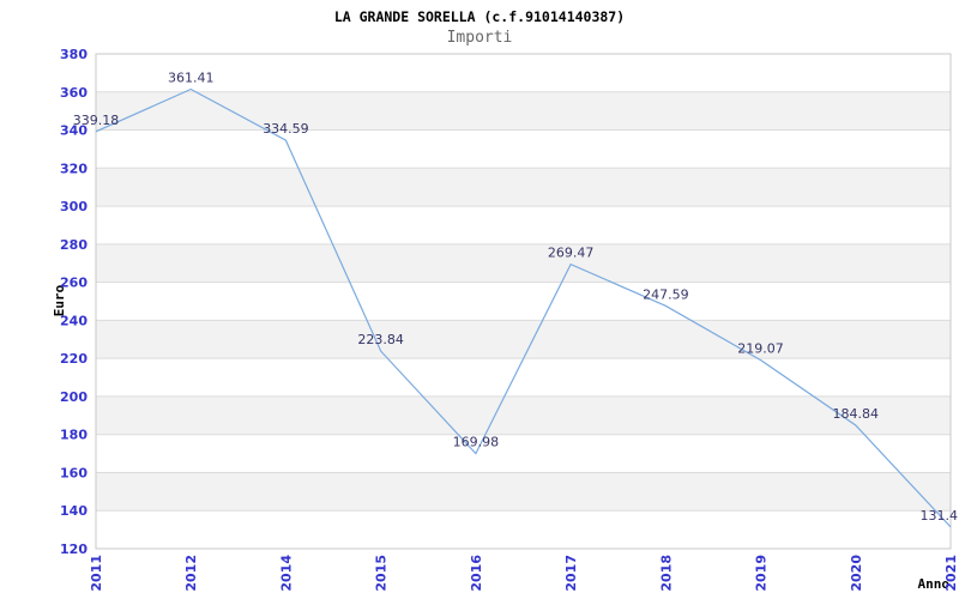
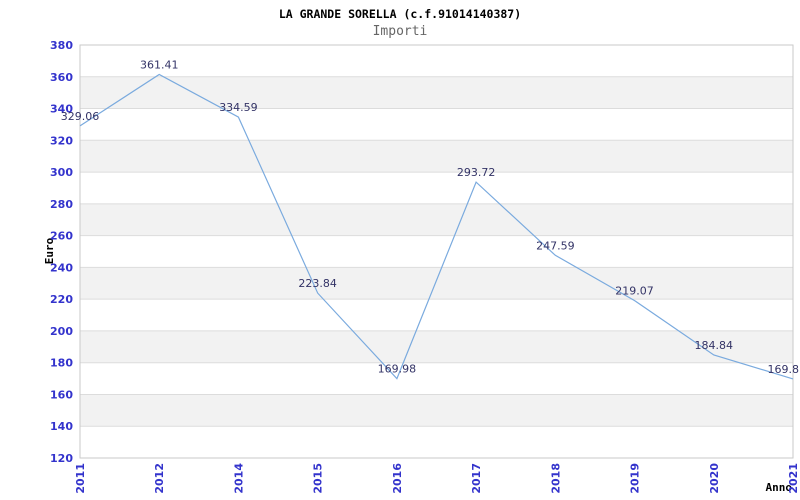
2011: 339.18 -> 329.06
2017: 269.47 -> 293.72
2021: 131.4 -> 169.8
